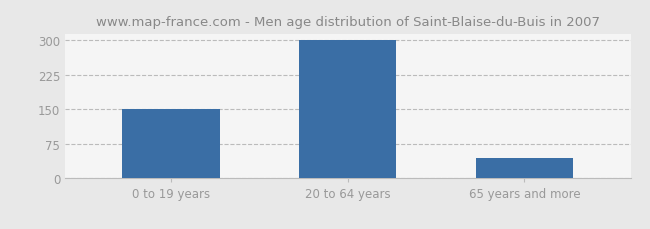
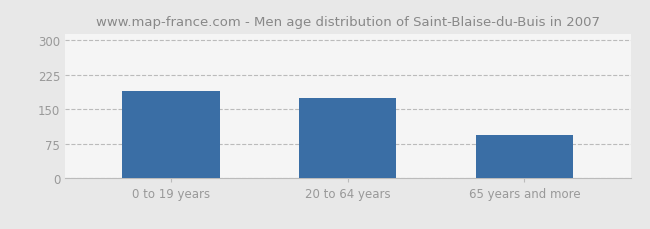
0 to 19 years: 150 -> 190
20 to 64 years: 300 -> 175
65 years and more: 45 -> 95
